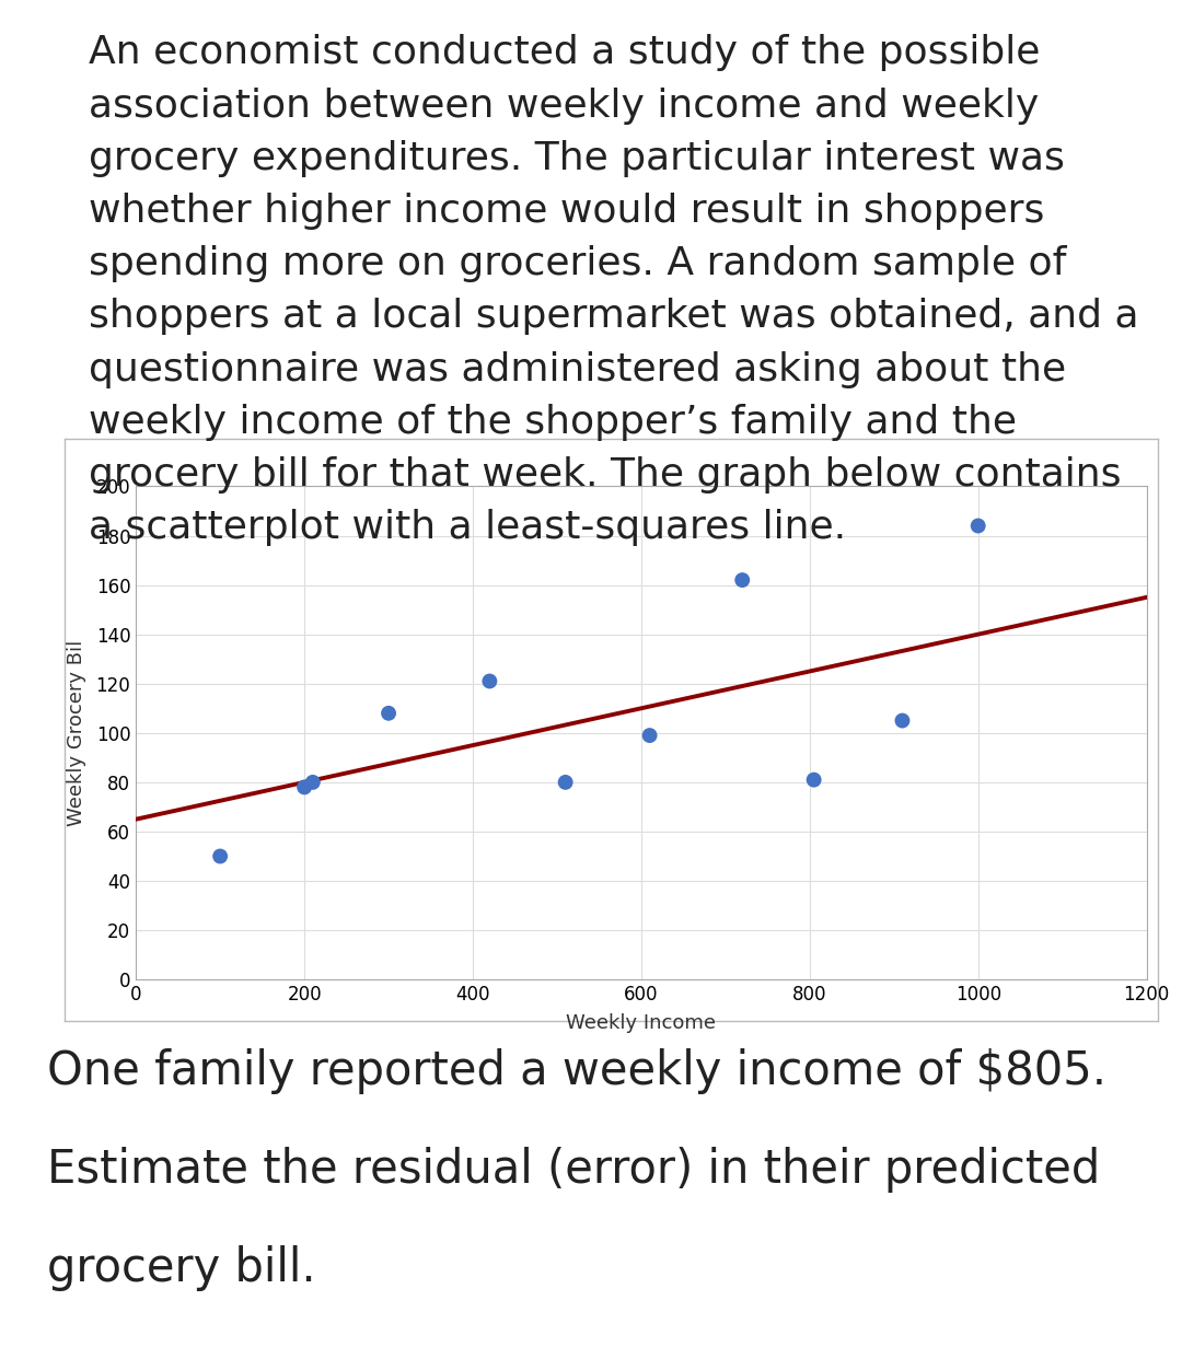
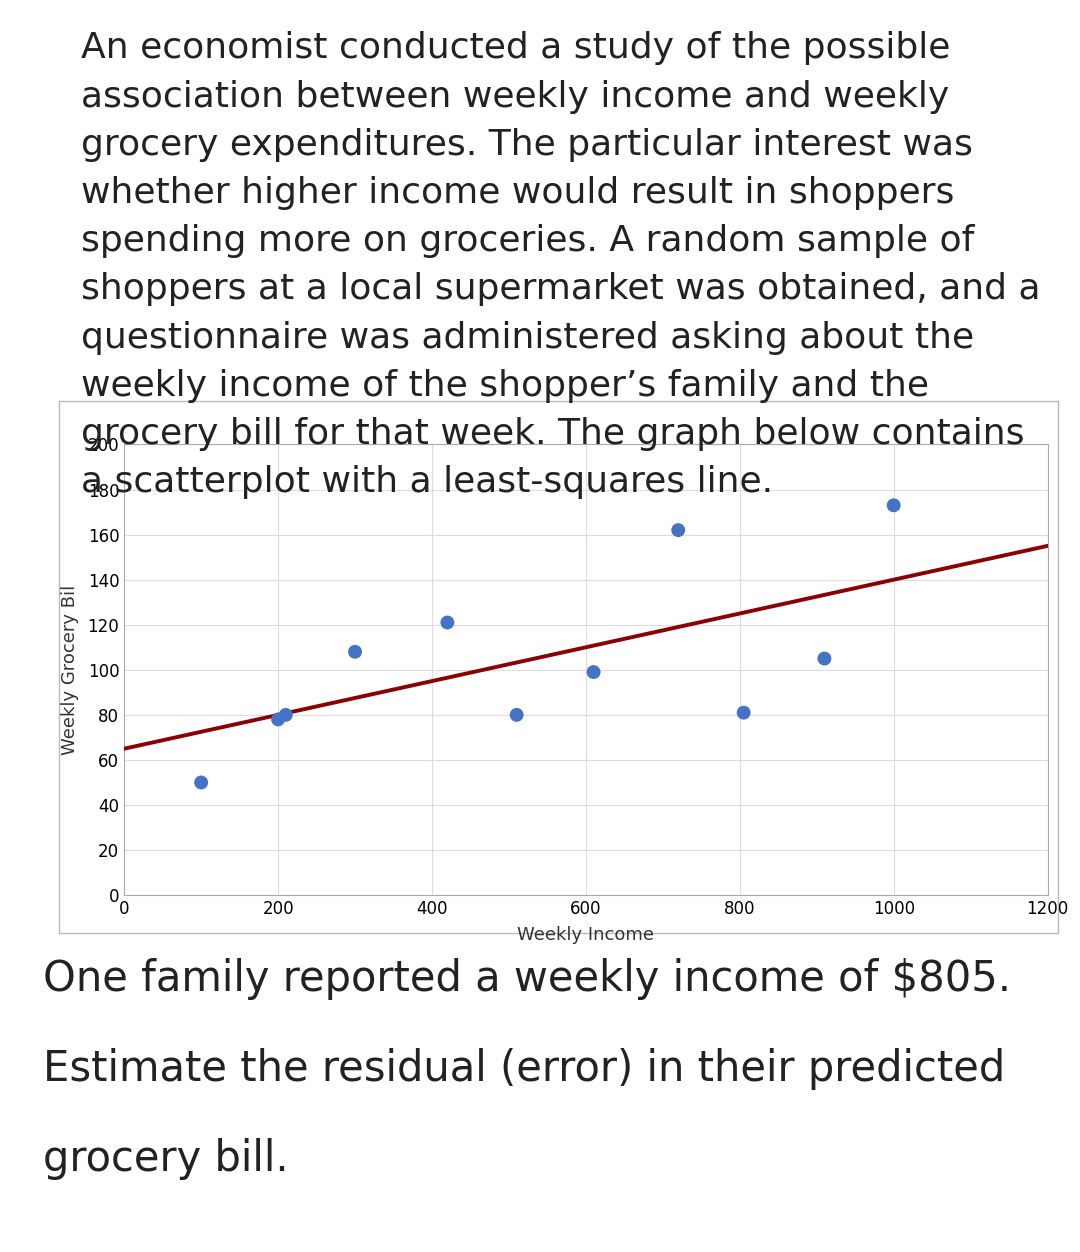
1000: 184 -> 173
